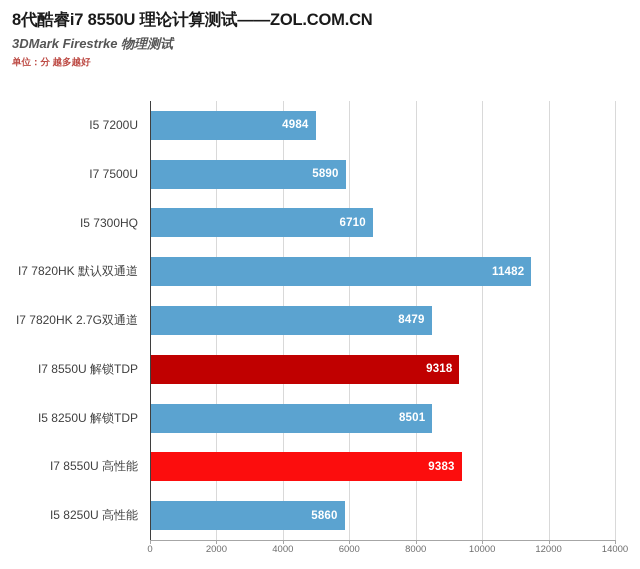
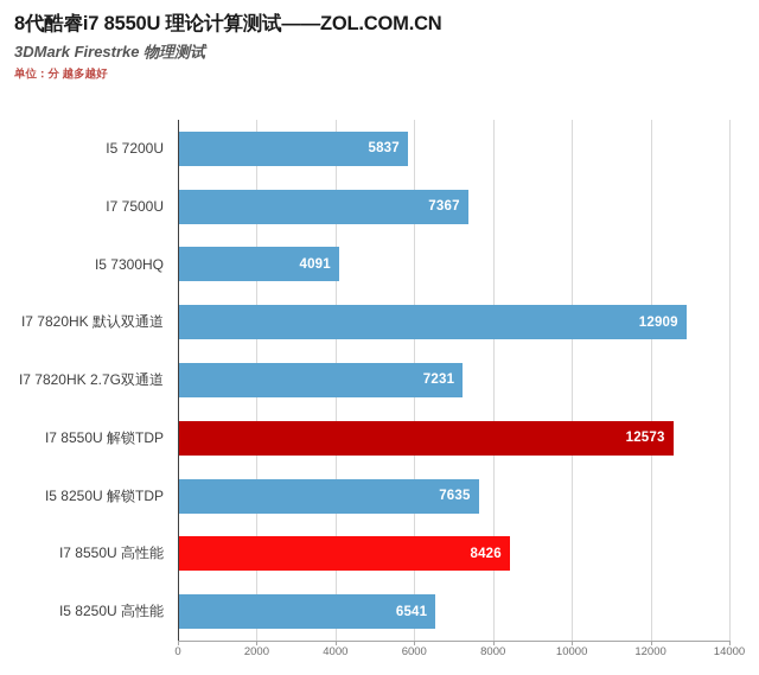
I5 7200U: 4984 -> 5837
I7 7500U: 5890 -> 7367
I5 7300HQ: 6710 -> 4091
I7 7820HK 默认双通道: 11482 -> 12909
I7 7820HK 2.7G双通道: 8479 -> 7231
I7 8550U 解锁TDP: 9318 -> 12573
I5 8250U 解锁TDP: 8501 -> 7635
I7 8550U 高性能: 9383 -> 8426
I5 8250U 高性能: 5860 -> 6541
